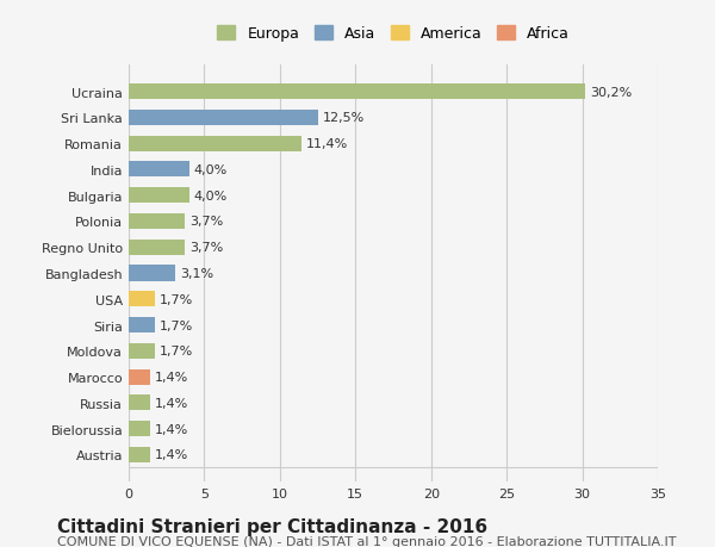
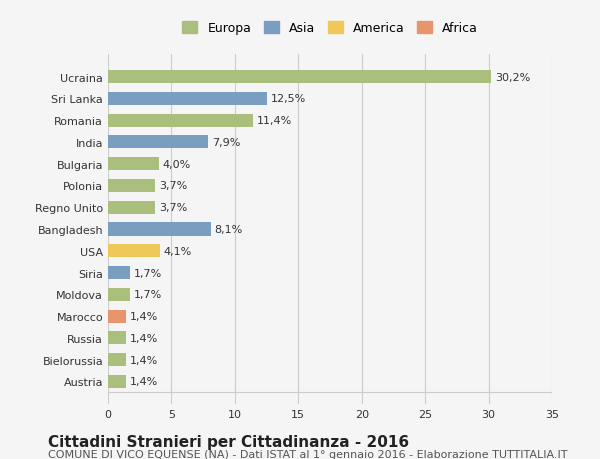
India: 4,0% -> 7,9%
Bangladesh: 3,1% -> 8,1%
USA: 1,7% -> 4,1%
